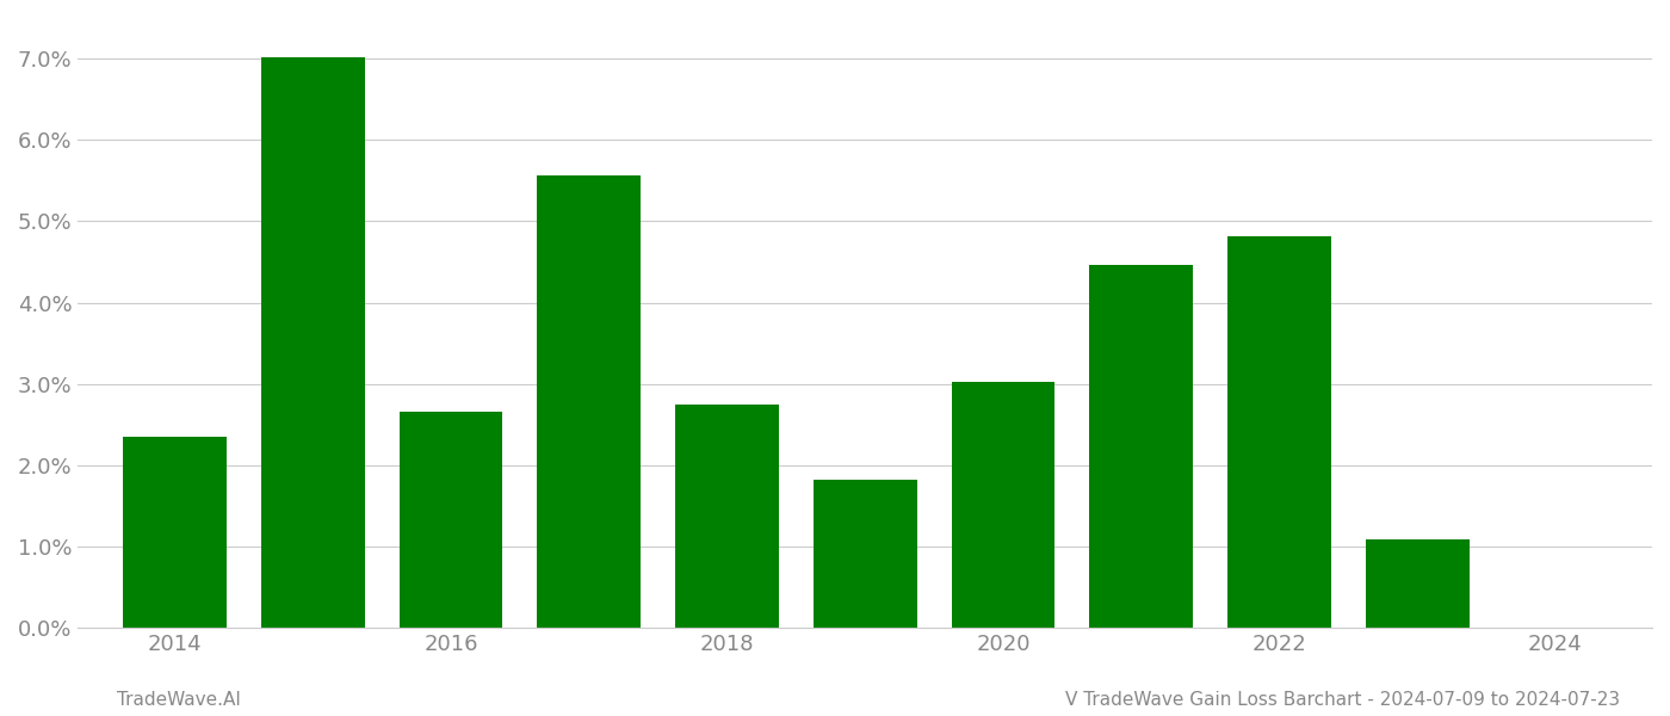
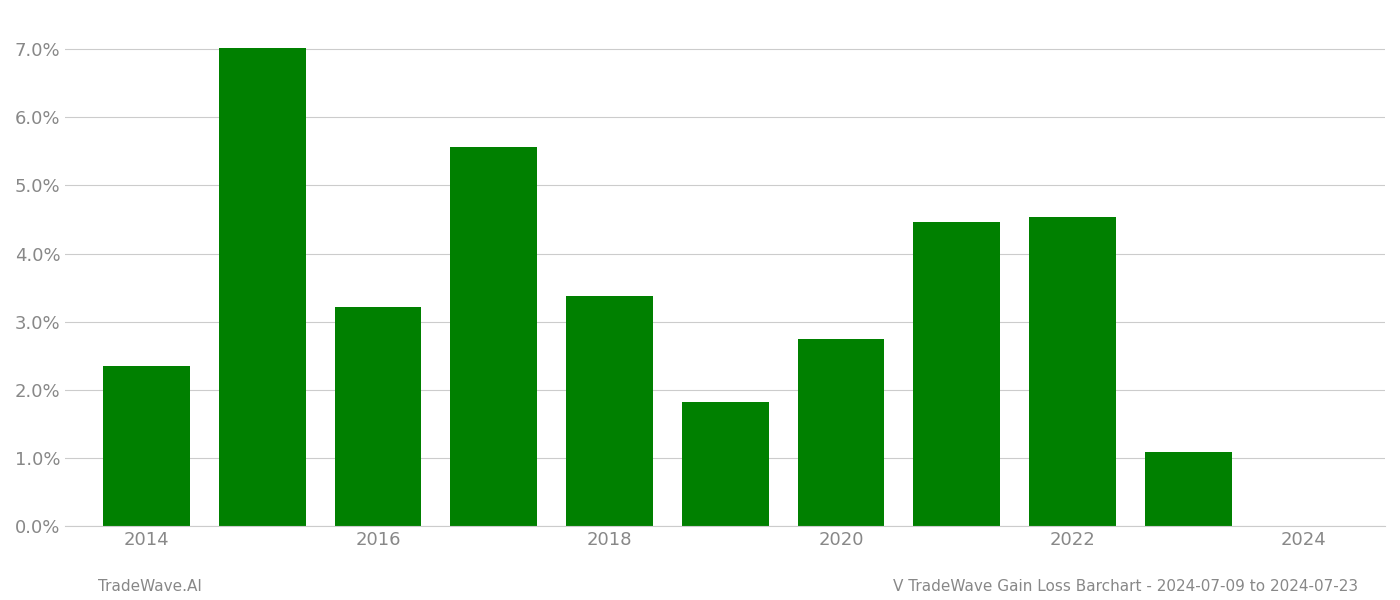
2016: 2.66% -> 3.22%
2018: 2.74% -> 3.38%
2020: 3.02% -> 2.75%
2022: 4.82% -> 4.53%
